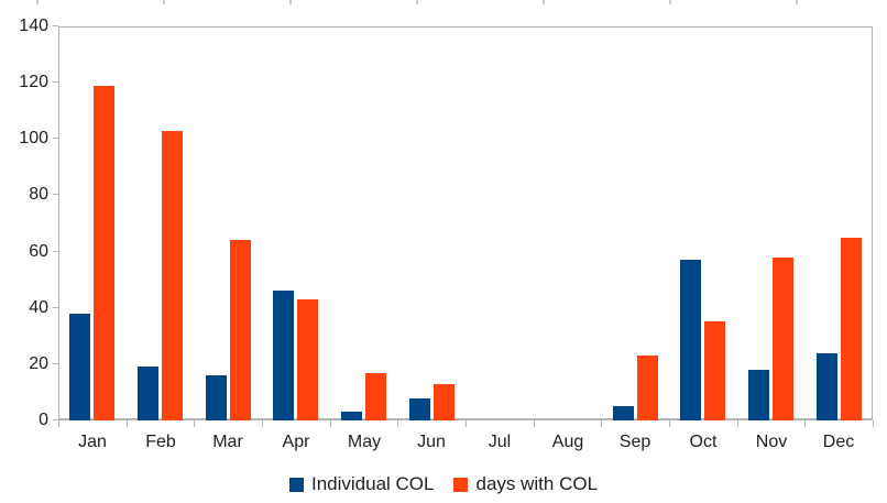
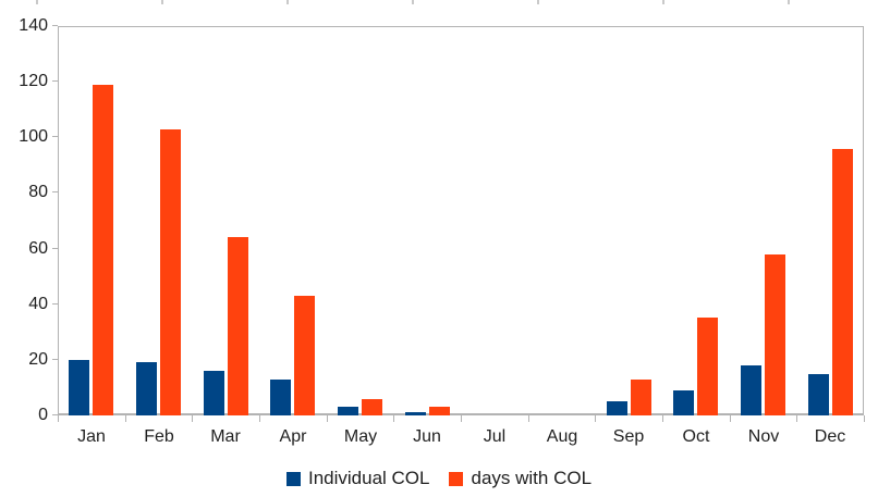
Individual COL/Jan: 38 -> 20
Individual COL/Apr: 46 -> 13
days with COL/May: 17 -> 6
Individual COL/Jun: 8 -> 1
days with COL/Jun: 13 -> 3
days with COL/Sep: 23 -> 13
Individual COL/Oct: 57 -> 9
Individual COL/Dec: 24 -> 15
days with COL/Dec: 65 -> 96
